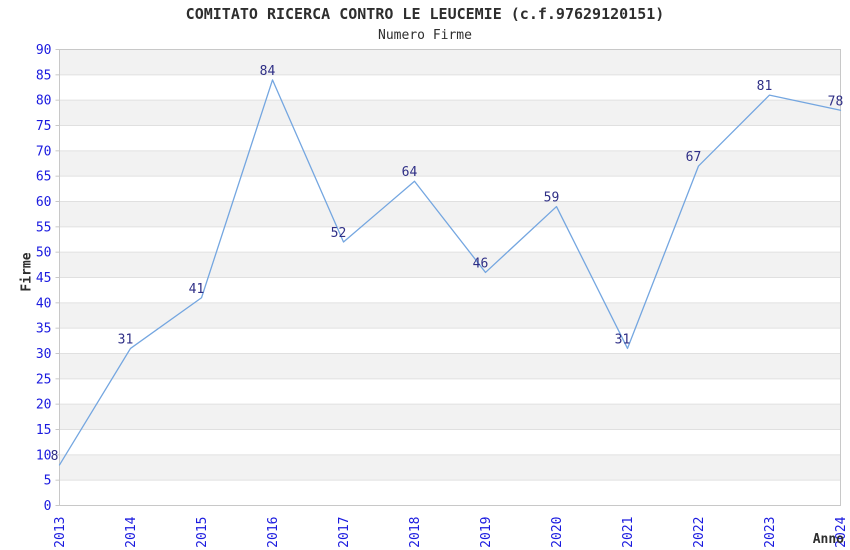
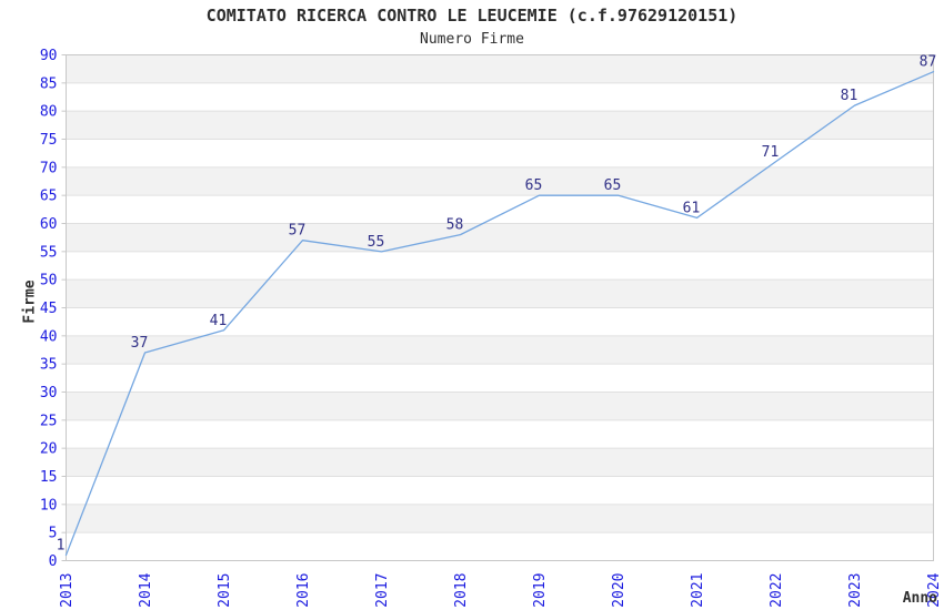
2013: 8 -> 1
2014: 31 -> 37
2016: 84 -> 57
2017: 52 -> 55
2018: 64 -> 58
2019: 46 -> 65
2020: 59 -> 65
2021: 31 -> 61
2022: 67 -> 71
2024: 78 -> 87
